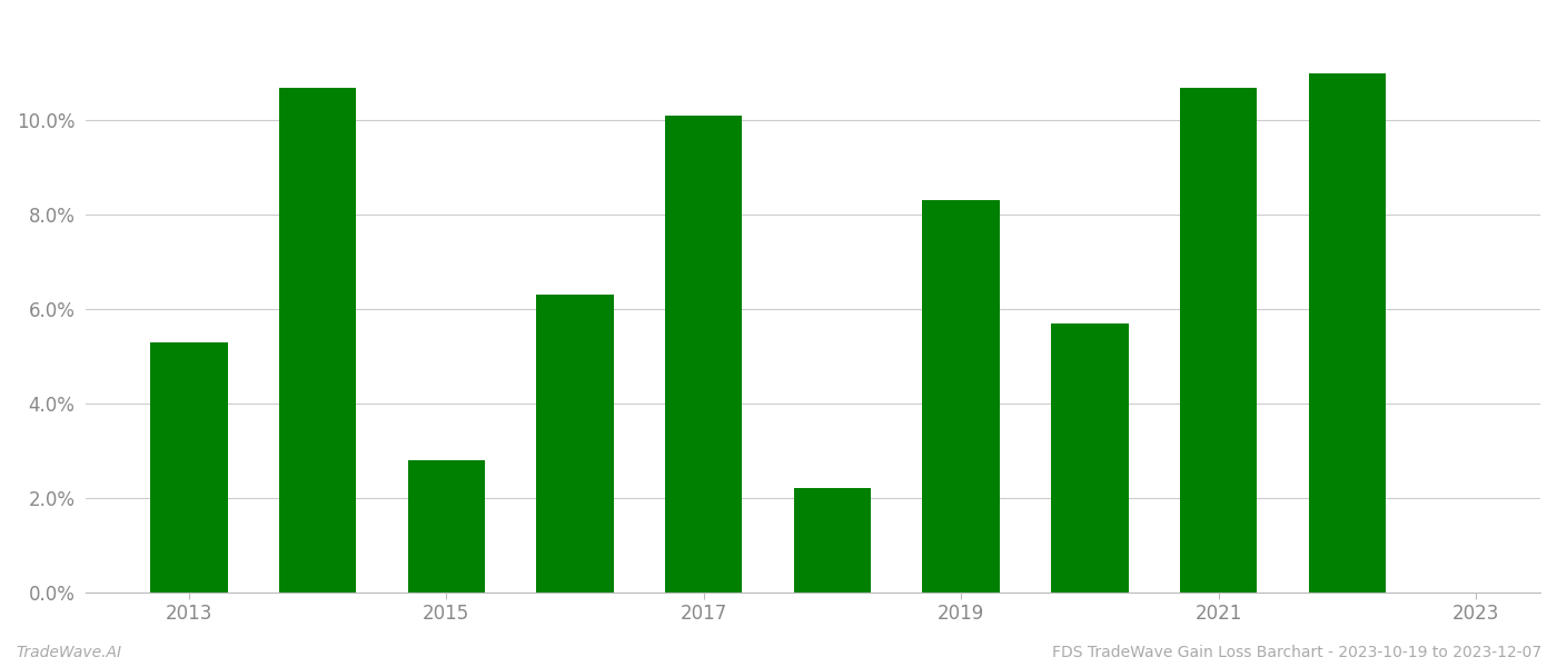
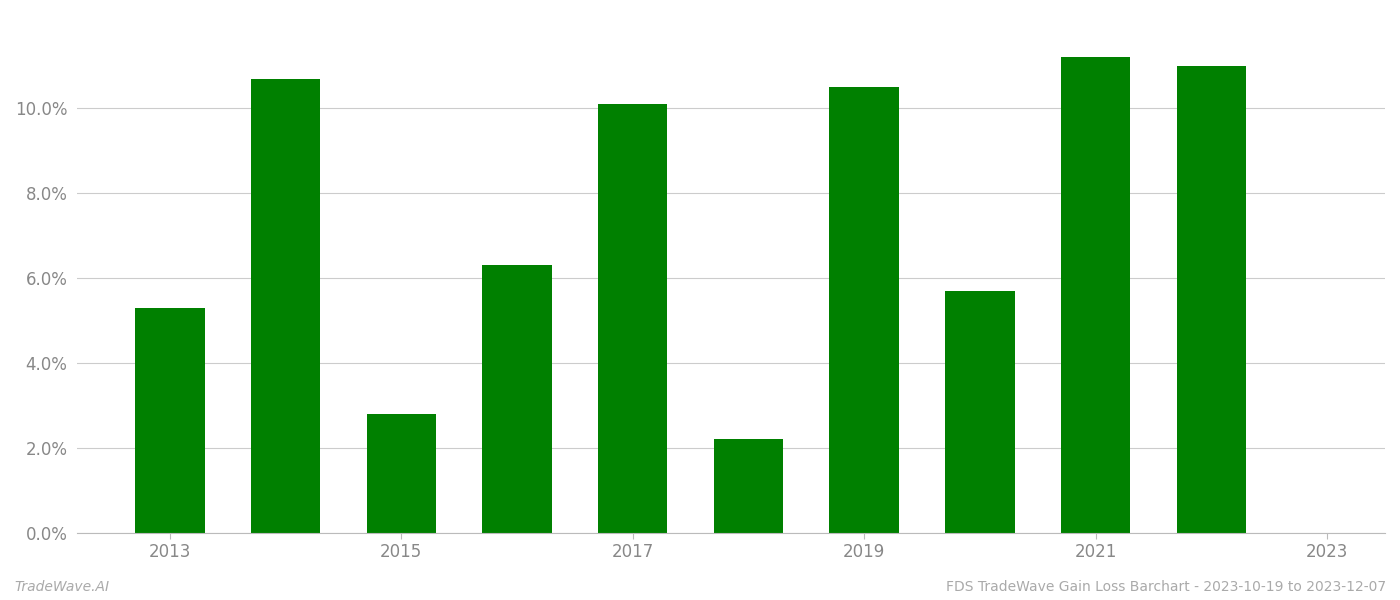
2019: 8.3% -> 10.5%
2021: 10.7% -> 11.2%
